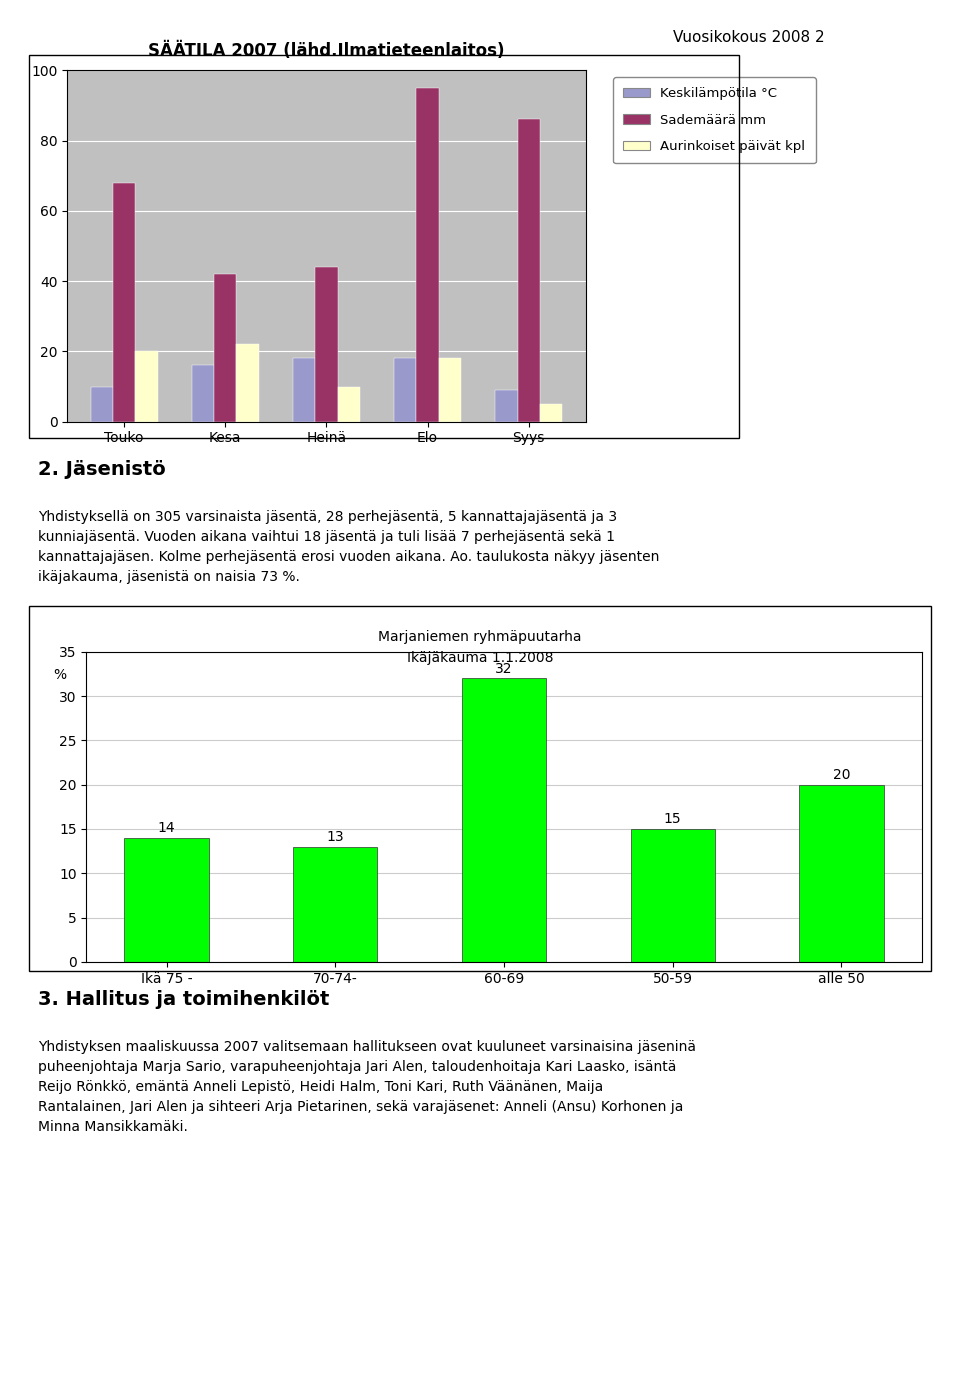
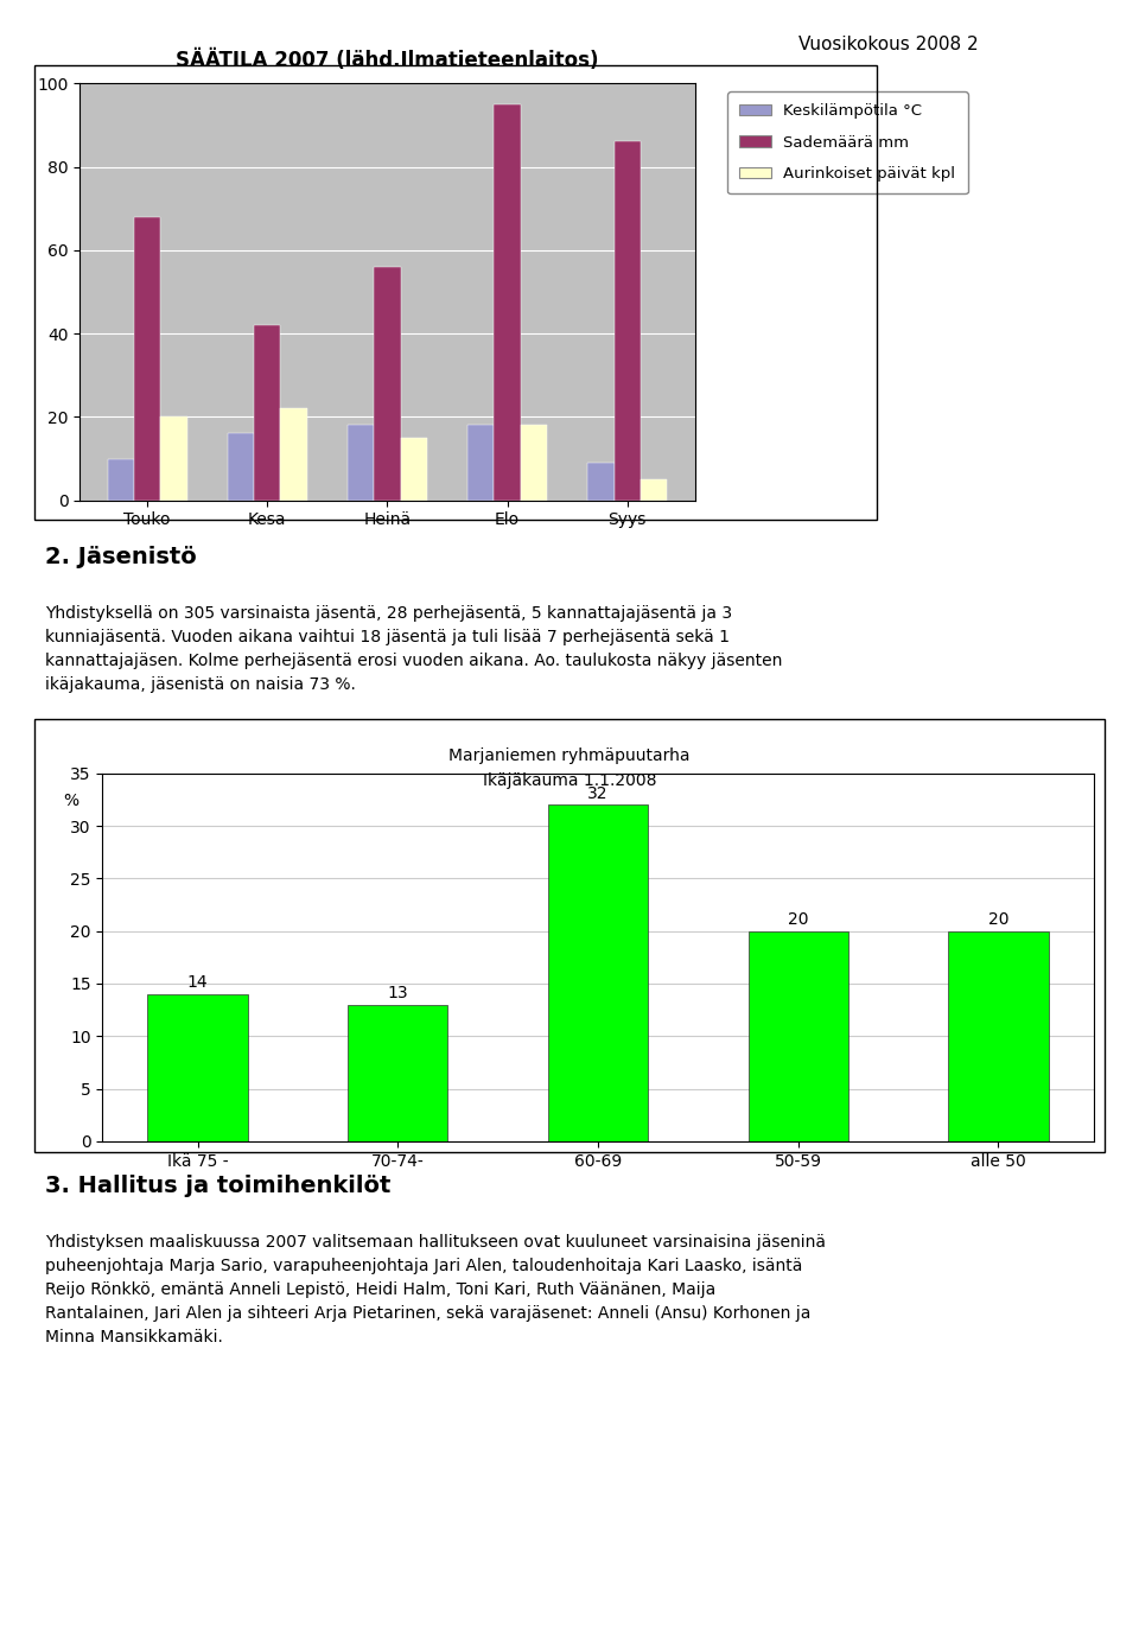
SÄÄTILA 2007 (lähd.Ilmatieteenlaitos)/Sademäärä mm/Heinä: 44 -> 56
SÄÄTILA 2007 (lähd.Ilmatieteenlaitos)/Aurinkoiset päivät kpl/Heinä: 10 -> 15
50-59: 15 -> 20
